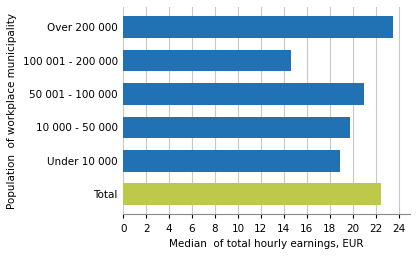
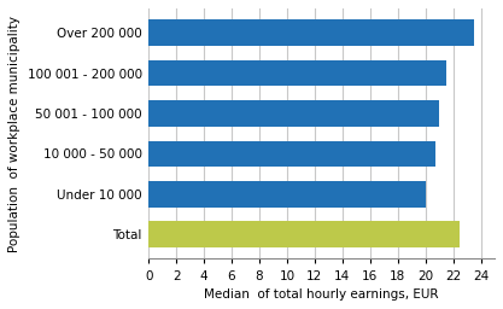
100 001 - 200 000: 14.6 -> 21.5
10 000 - 50 000: 19.8 -> 20.7
Under 10 000: 18.9 -> 20.0
